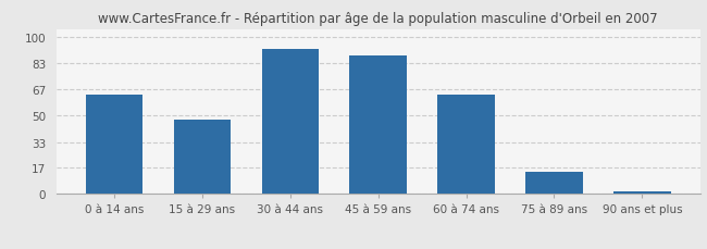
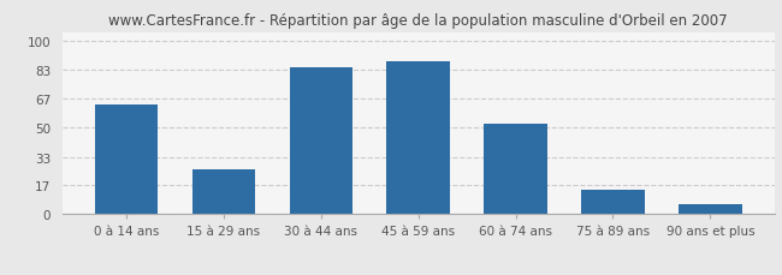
15 à 29 ans: 47 -> 26
30 à 44 ans: 92 -> 85
60 à 74 ans: 63 -> 52
90 ans et plus: 2 -> 6
